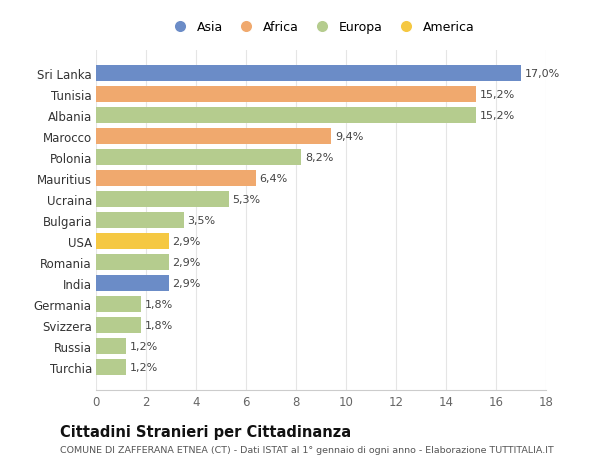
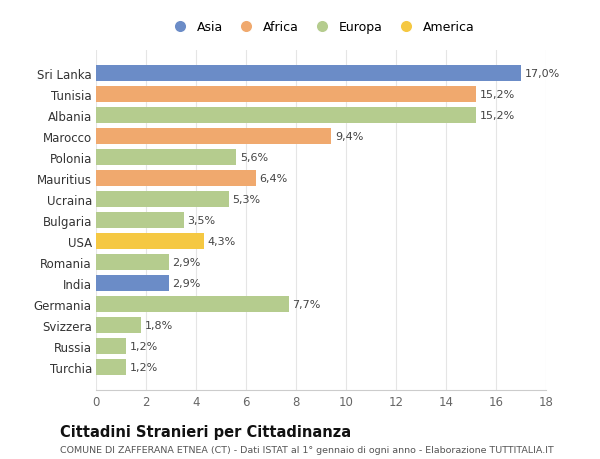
Polonia: 8,2% -> 5,6%
USA: 2,9% -> 4,3%
Germania: 1,8% -> 7,7%
